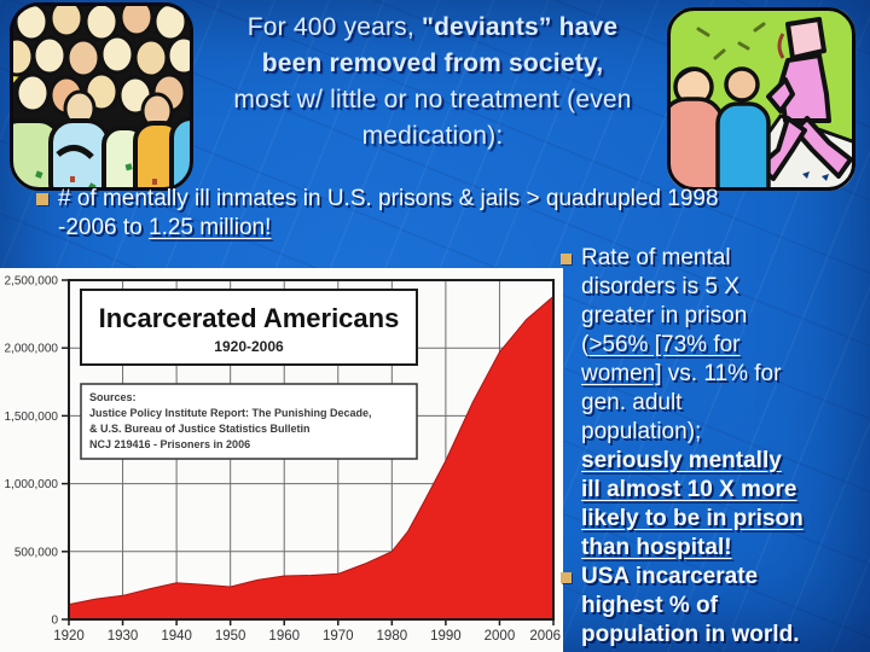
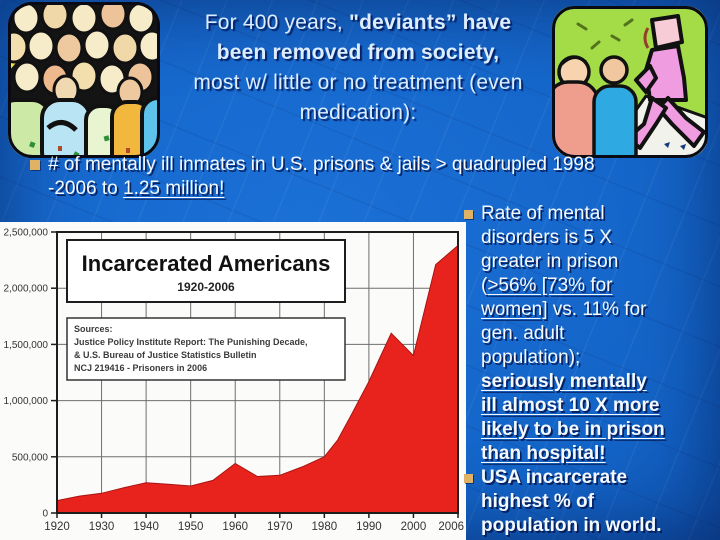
1960: 320000 -> 440000
2000: 1970000 -> 1400000
